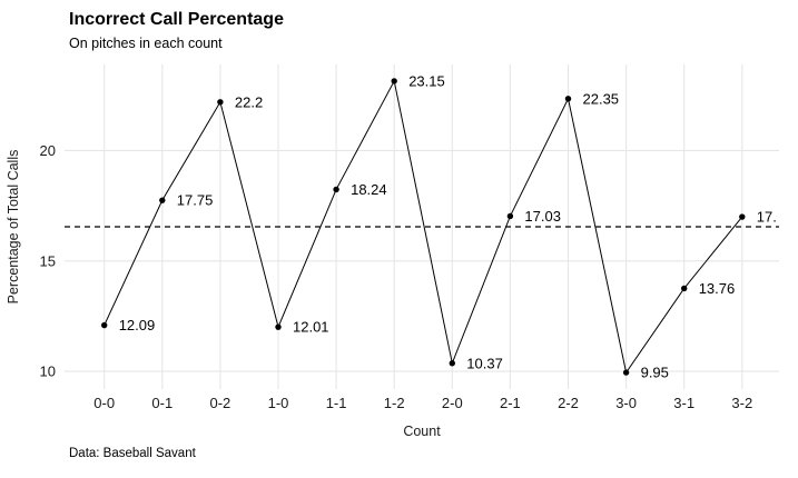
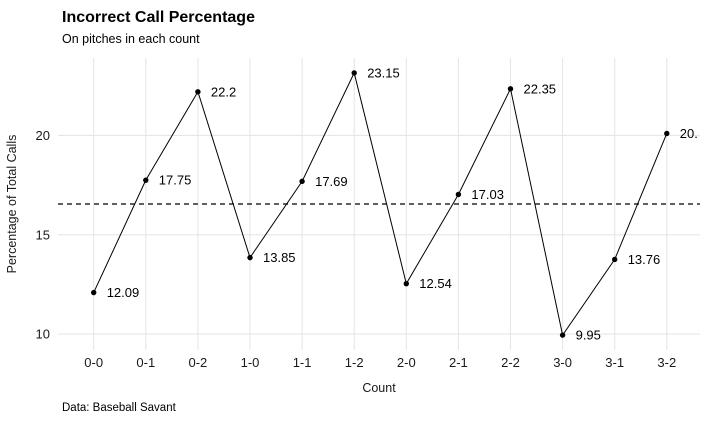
1-0: 12.01 -> 13.85
1-1: 18.24 -> 17.69
2-0: 10.37 -> 12.54
3-2: 17 -> 20
